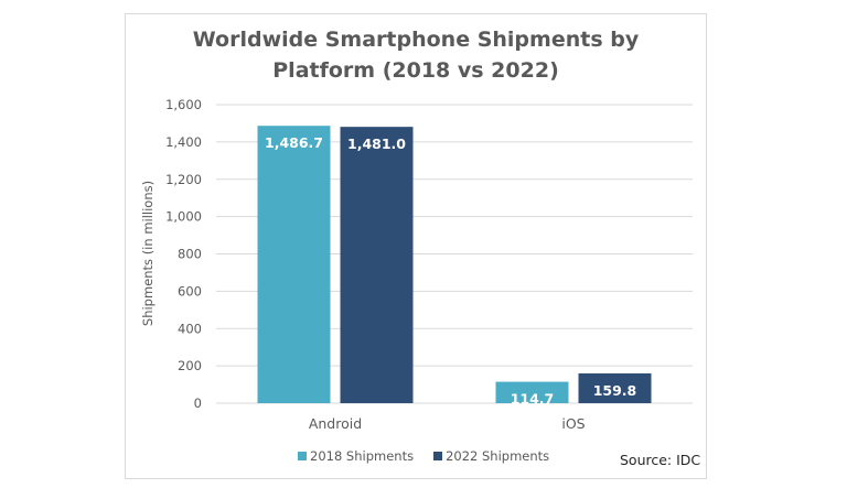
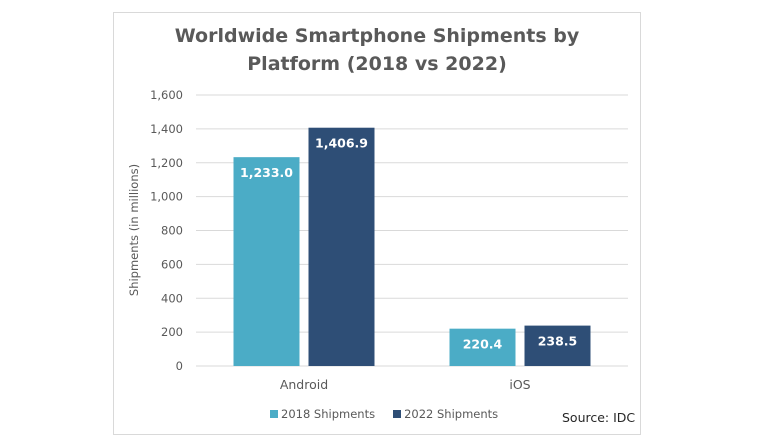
2018 Shipments/Android: 1,486.7 -> 1,233.0
2022 Shipments/Android: 1,481.0 -> 1,406.9
2018 Shipments/iOS: 114.7 -> 220.4
2022 Shipments/iOS: 159.8 -> 238.5
